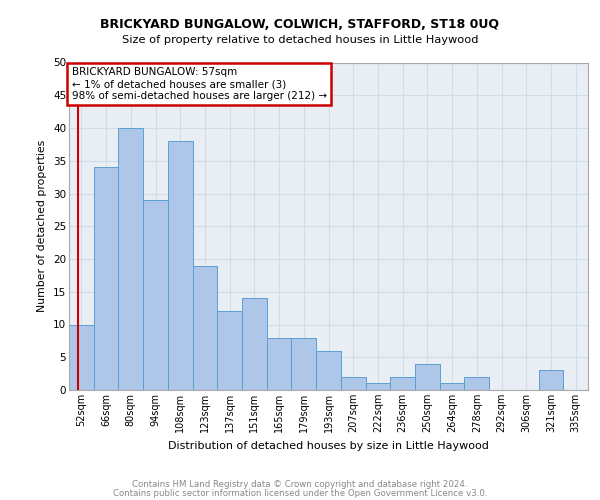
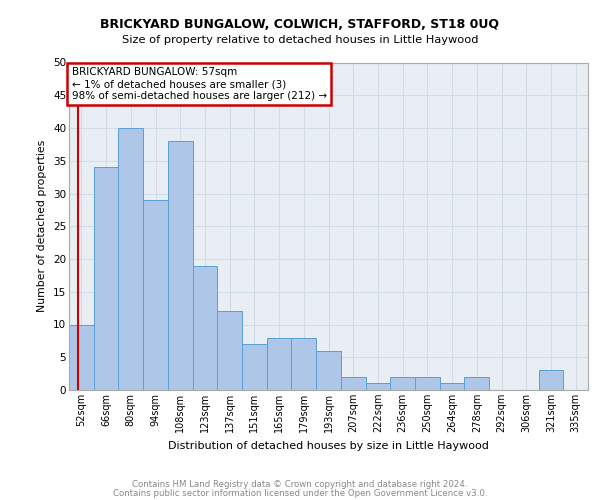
151sqm: 14 -> 7
250sqm: 4 -> 2
